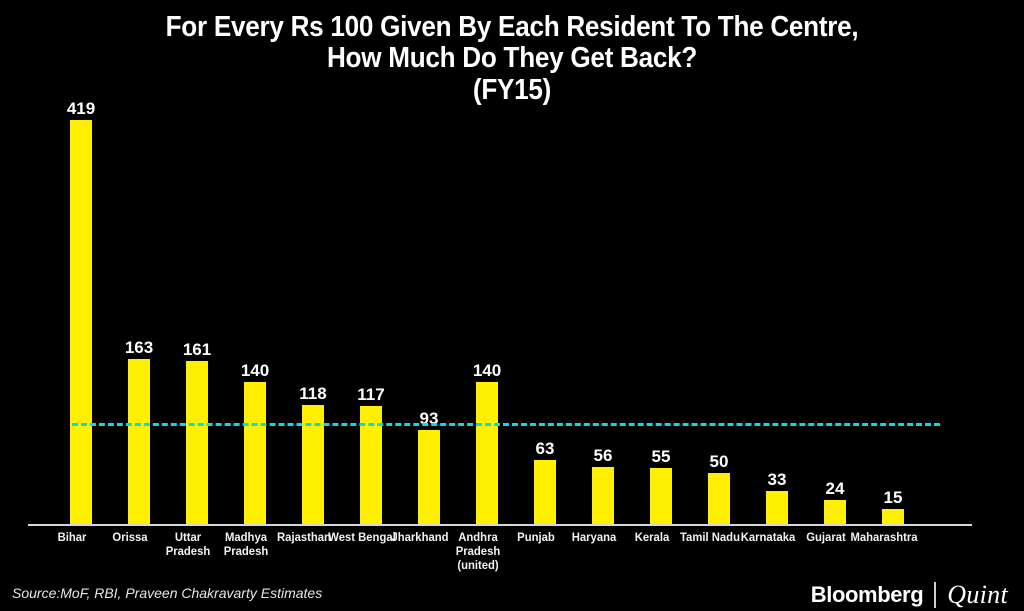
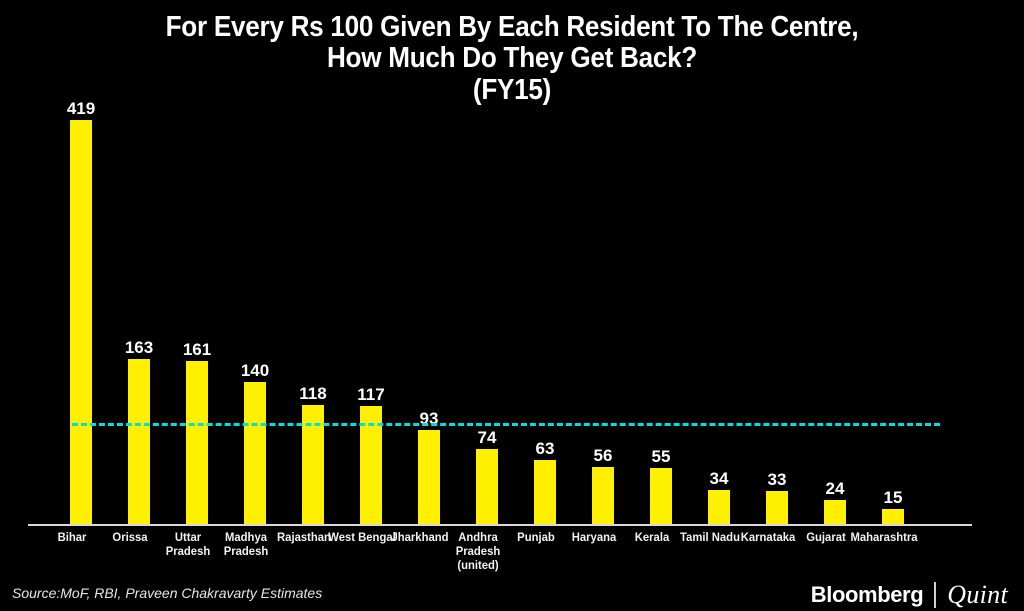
Andhra Pradesh (united): 140 -> 74
Tamil Nadu: 50 -> 34
